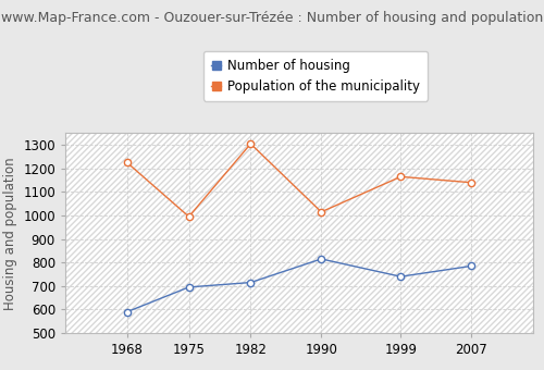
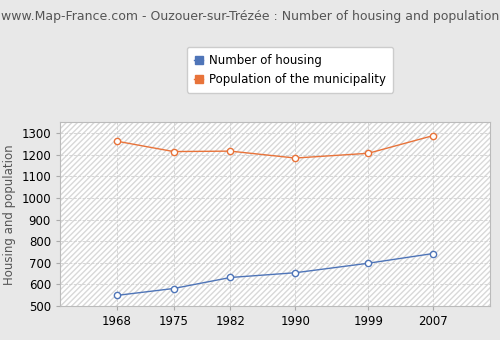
Number of housing/1968: 590 -> 549
Population of the municipality/1968: 1225 -> 1263
Number of housing/1975: 695 -> 581
Population of the municipality/1975: 995 -> 1215
Number of housing/1982: 715 -> 632
Population of the municipality/1982: 1305 -> 1217
Number of housing/1990: 815 -> 654
Population of the municipality/1990: 1015 -> 1185
Number of housing/1999: 740 -> 698
Population of the municipality/1999: 1165 -> 1207
Number of housing/2007: 785 -> 743
Population of the municipality/2007: 1140 -> 1289
